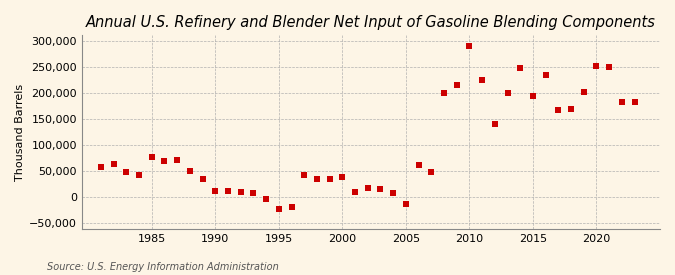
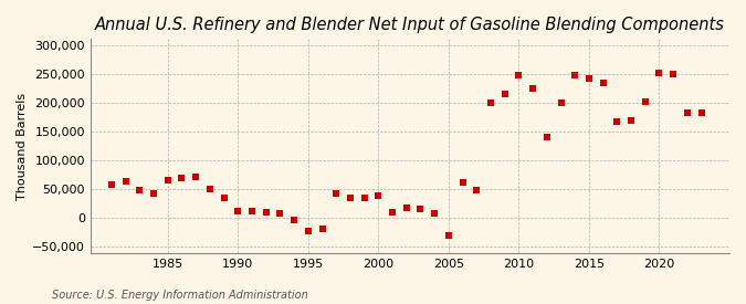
1985: 78,000 -> 66,000
2005: -12,000 -> -30,000
2010: 290,000 -> 247,000
2015: 194,000 -> 242,000
